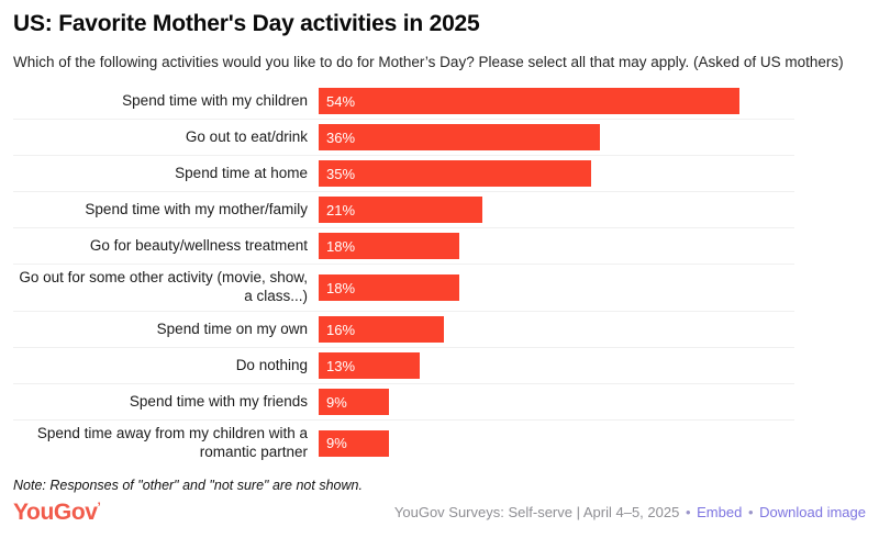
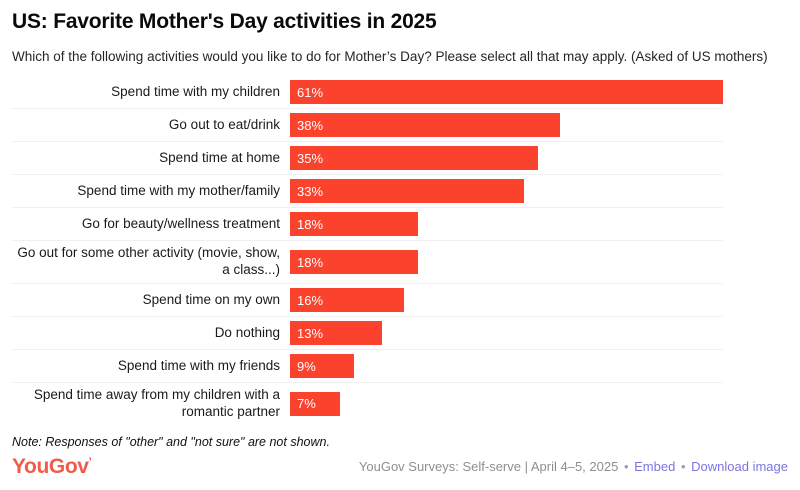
Spend time with my children: 54% -> 61%
Go out to eat/drink: 36% -> 38%
Spend time with my mother/family: 21% -> 33%
Spend time away from my children with a romantic partner: 9% -> 7%
